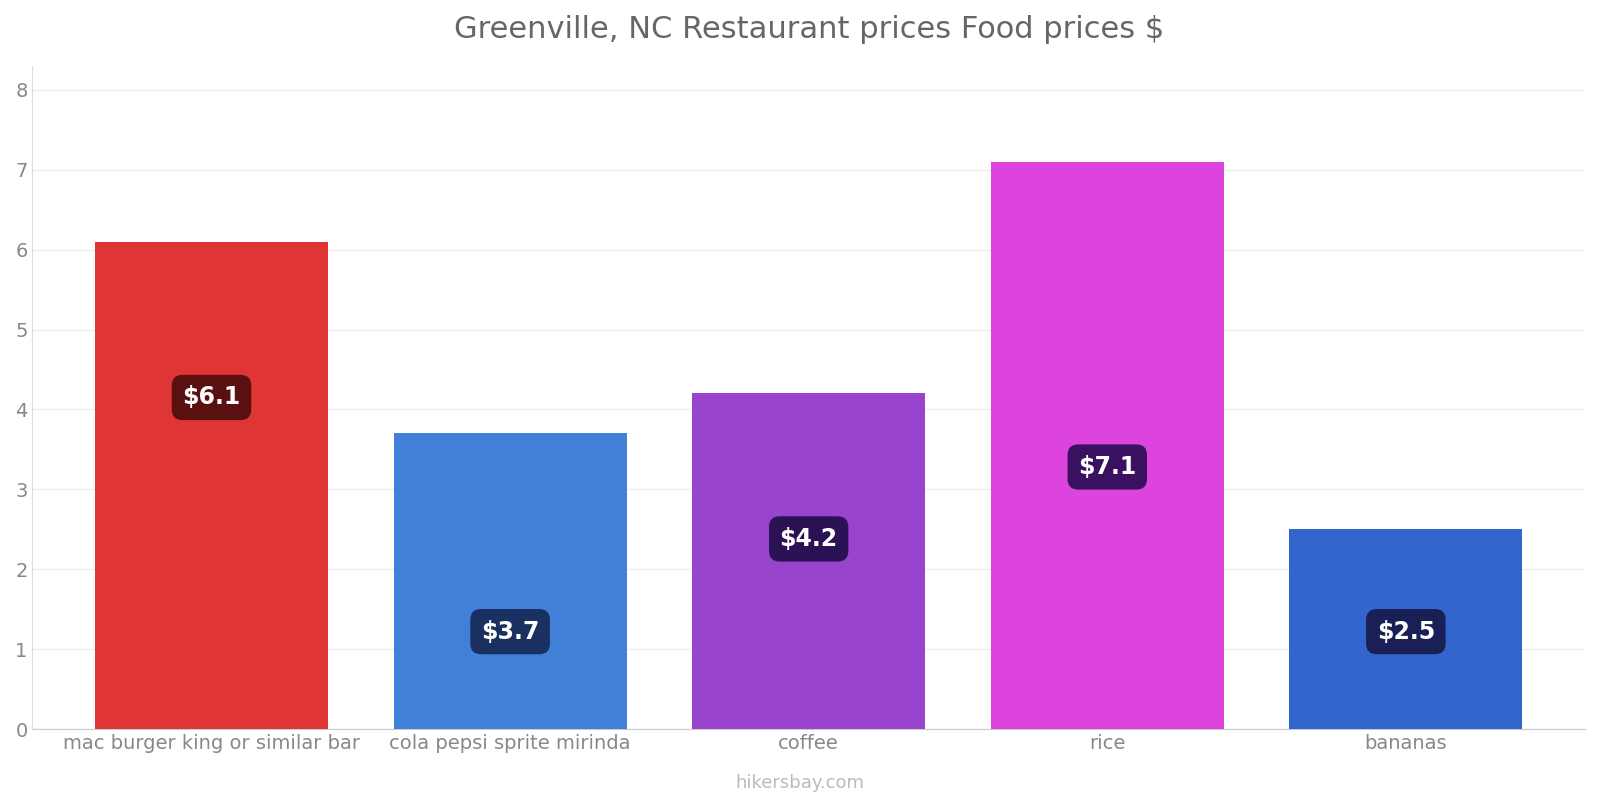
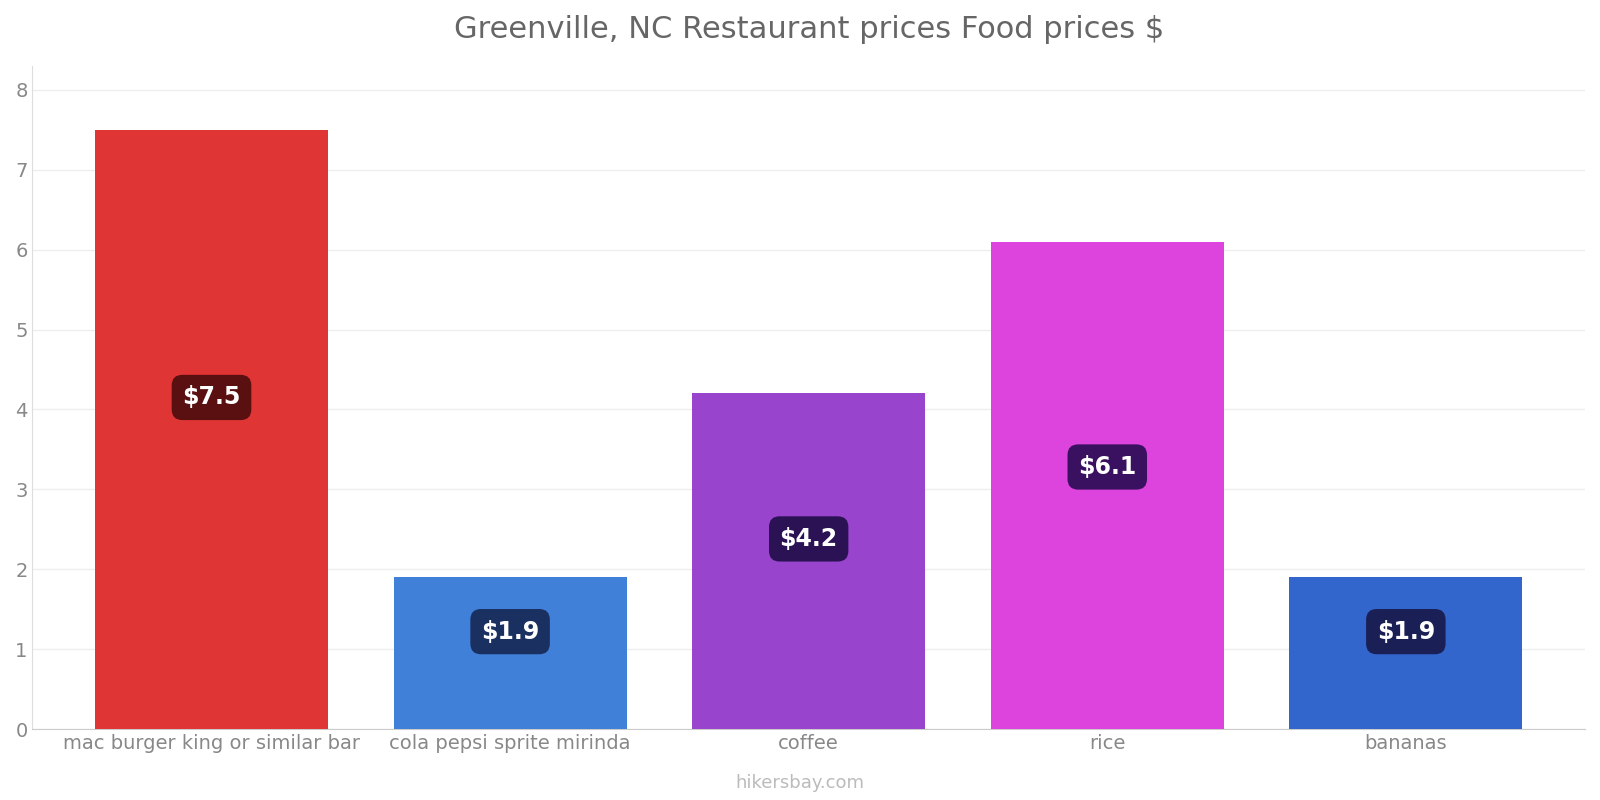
mac burger king or similar bar: $6.1 -> $7.5
cola pepsi sprite mirinda: $3.7 -> $1.9
rice: $7.1 -> $6.1
bananas: $2.5 -> $1.9
